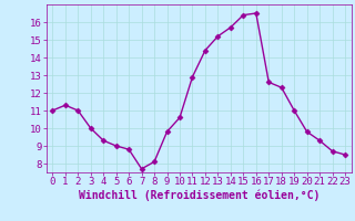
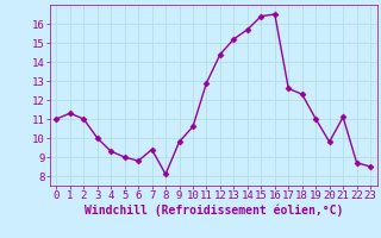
7: 7.7 -> 9.4
21: 9.3 -> 11.1
